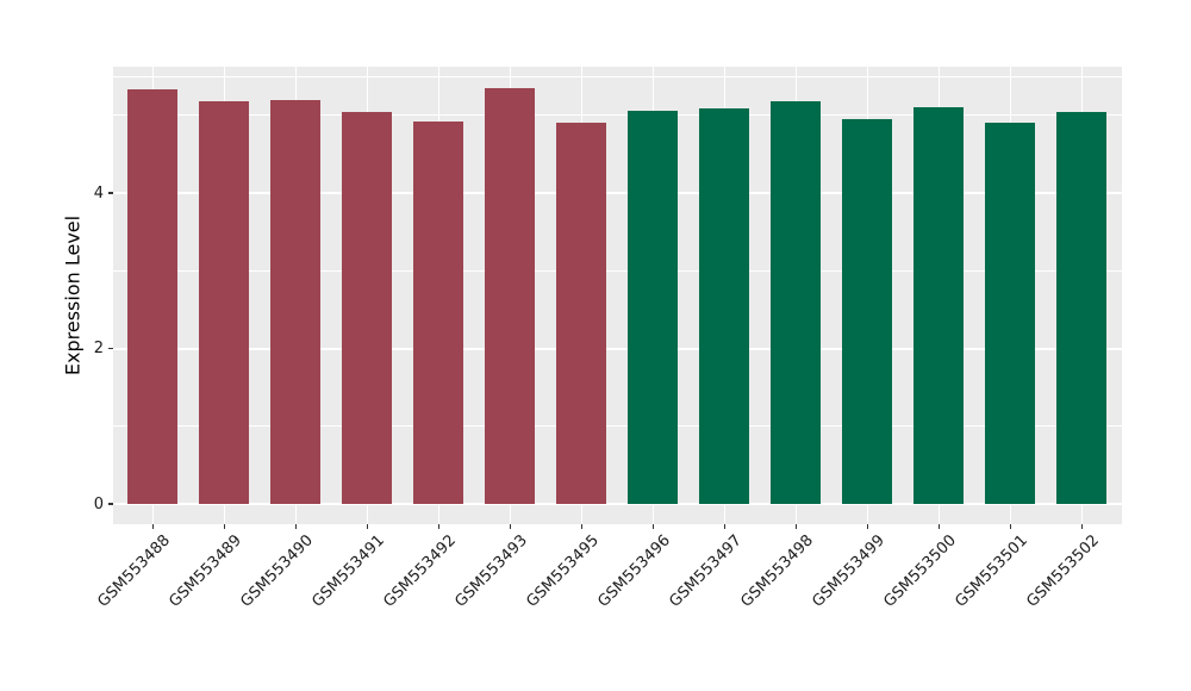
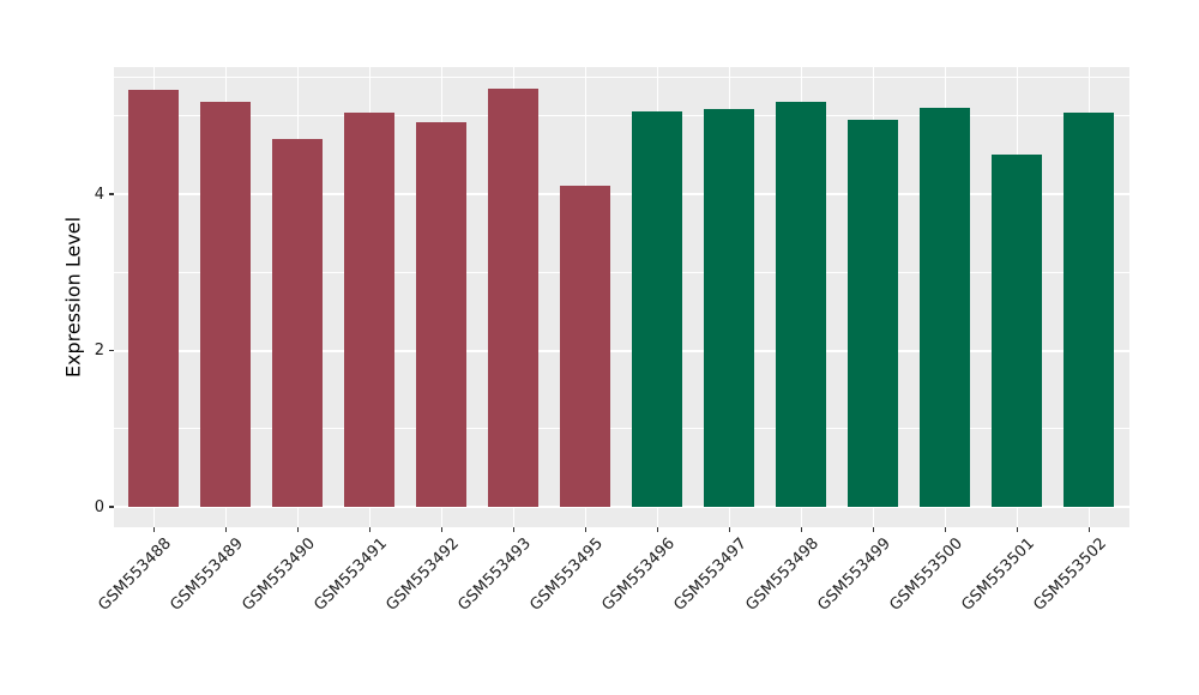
GSM553490: 5.2 -> 4.7
GSM553495: 4.9 -> 4.1
GSM553501: 4.9 -> 4.5
